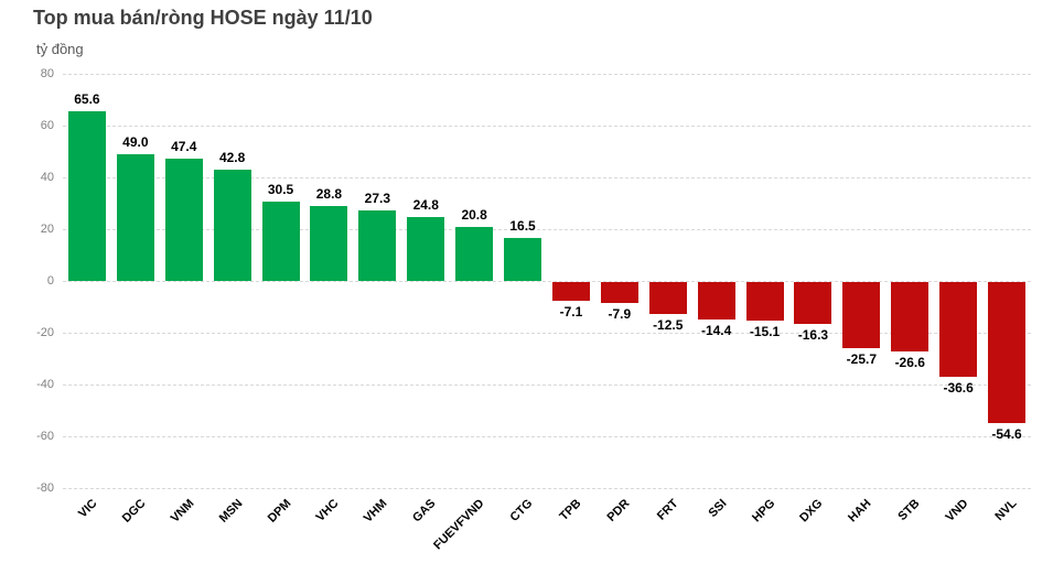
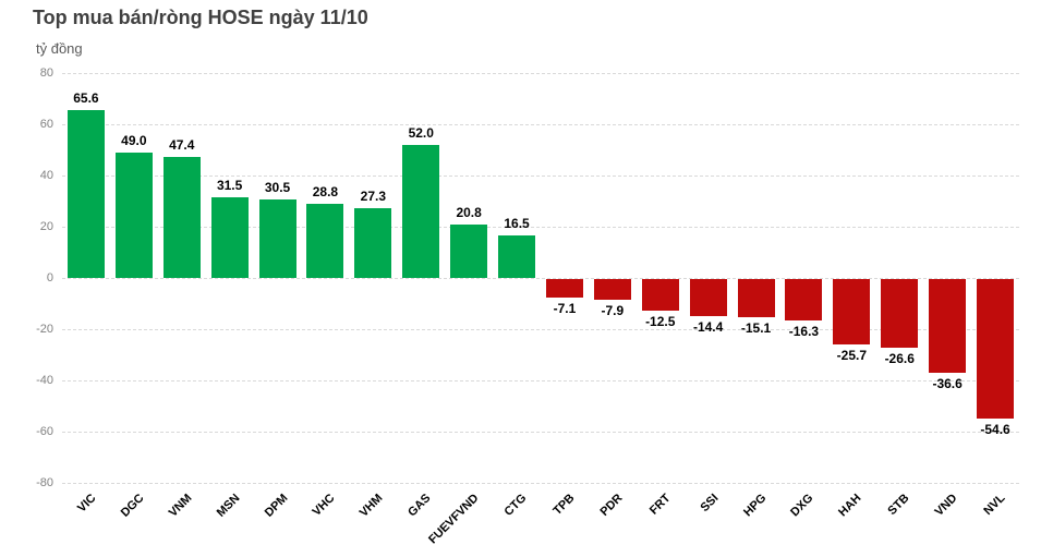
MSN: 42.8 -> 31.5
GAS: 24.8 -> 52.0
